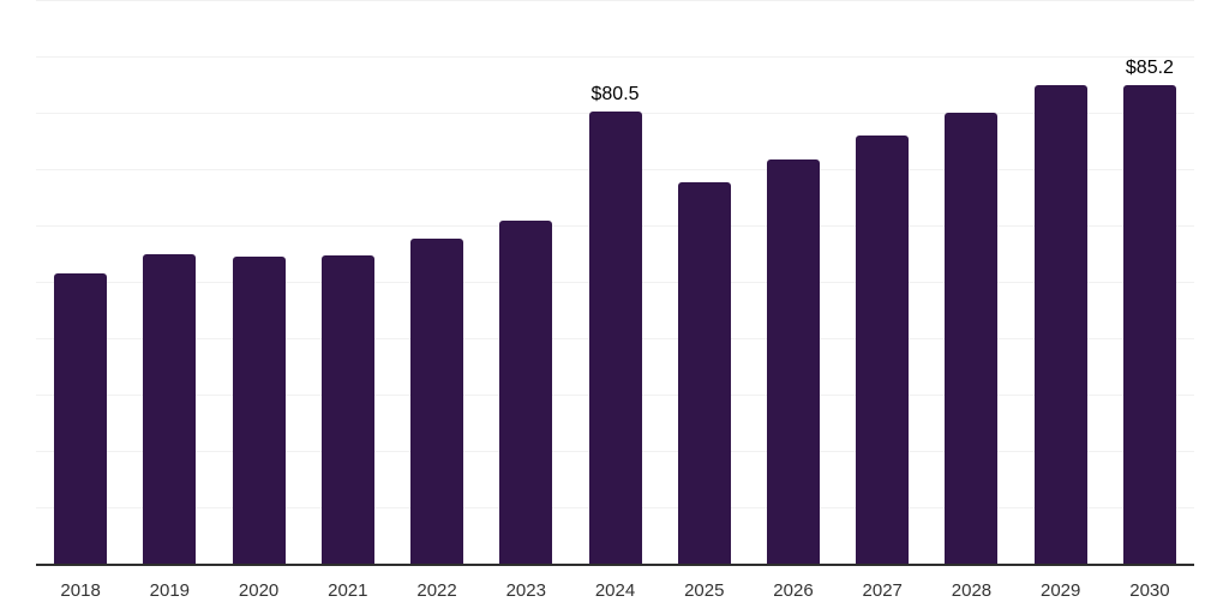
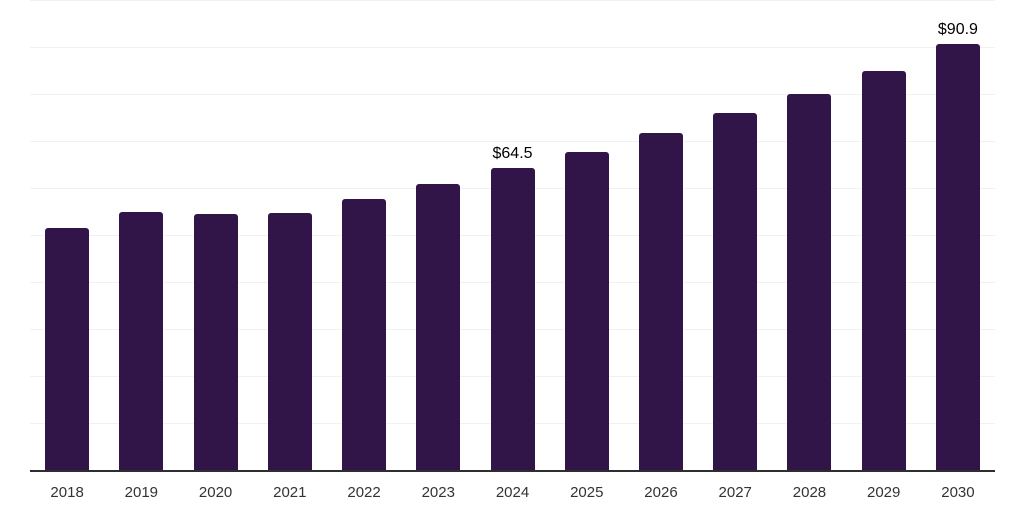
2024: $80.5 -> $64.5
2030: $85.2 -> $90.9
